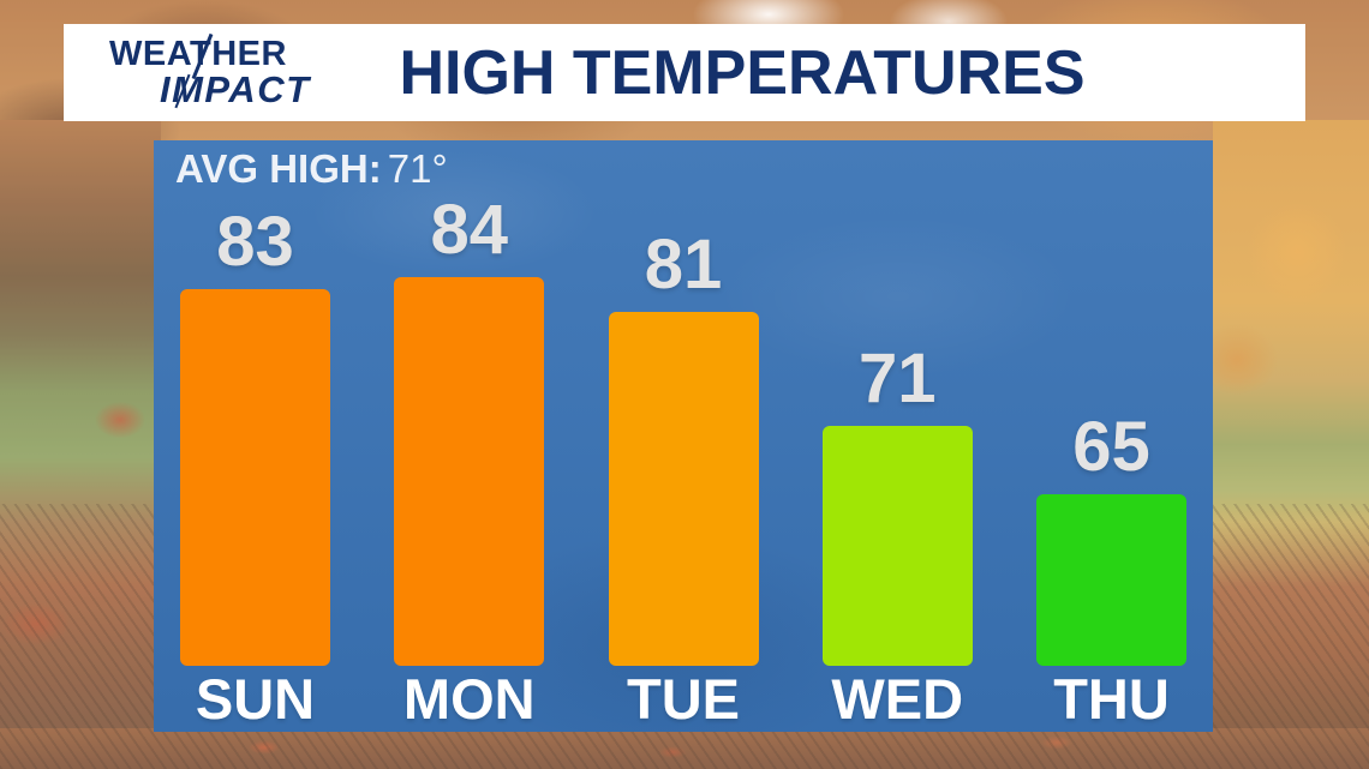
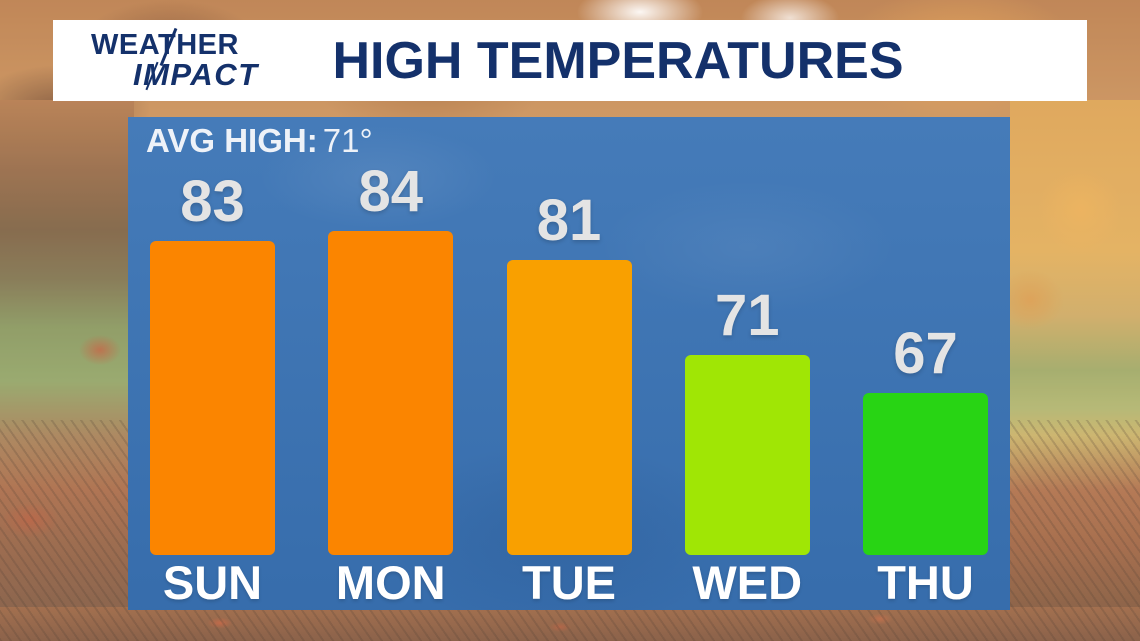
THU: 65 -> 67
